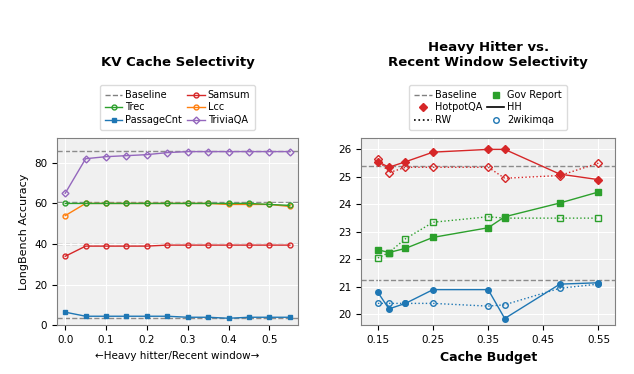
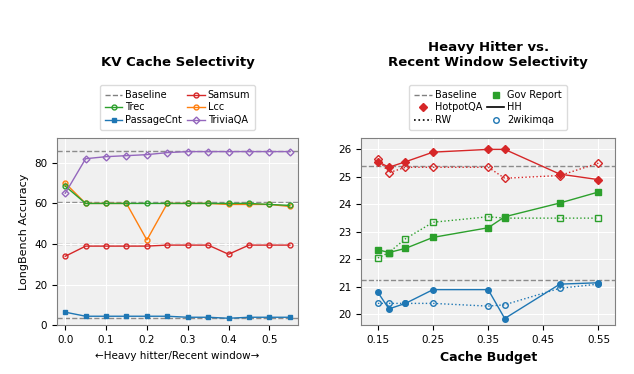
KV Cache Selectivity/Lcc/0.0: 54.0 -> 70.0
KV Cache Selectivity/Trec/0.0: 60.0 -> 68.5
KV Cache Selectivity/Lcc/0.2: 60.0 -> 42.0
KV Cache Selectivity/Samsum/0.4: 39.5 -> 35.0
